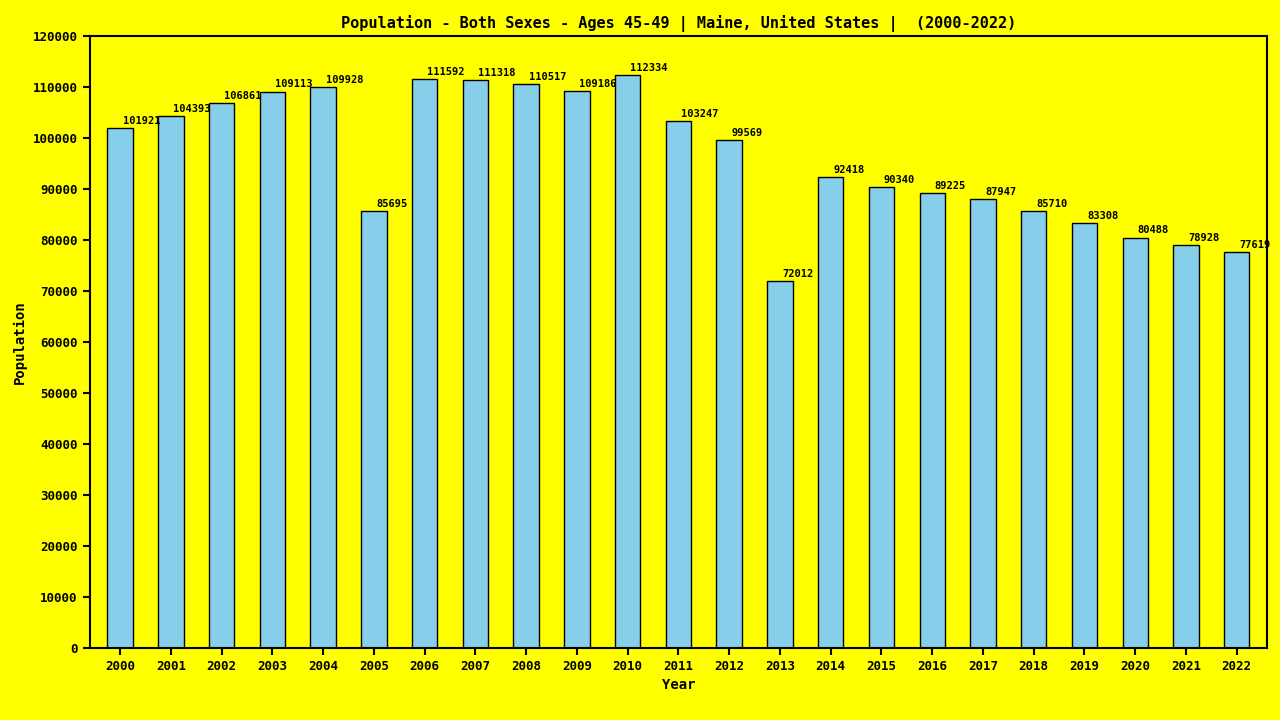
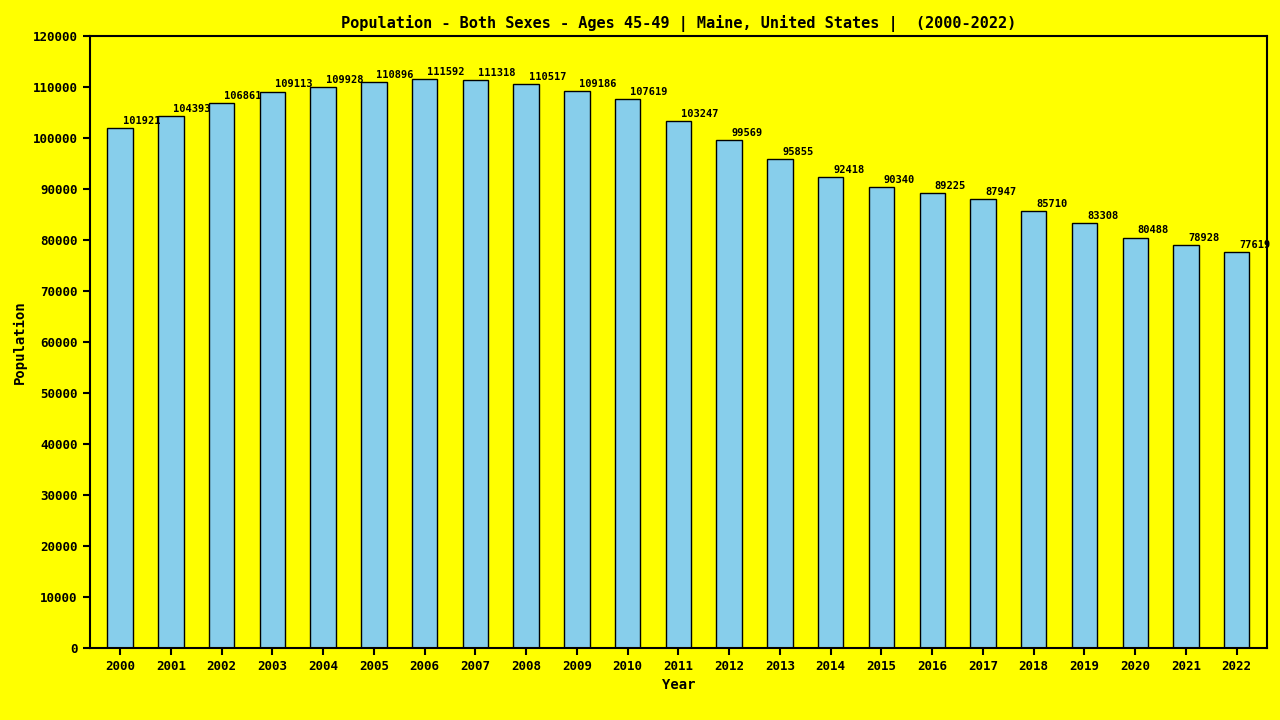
2005: 85695 -> 110896
2010: 112334 -> 107619
2013: 72012 -> 95855
